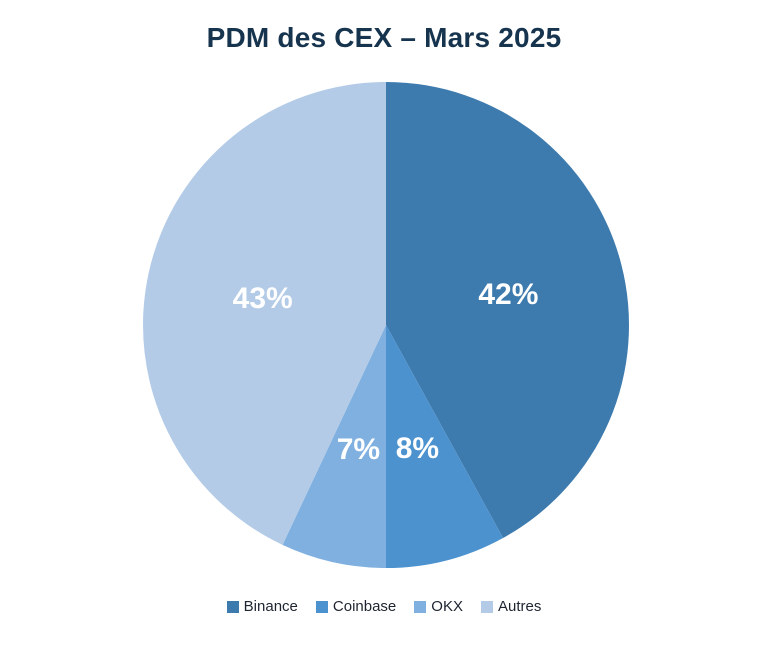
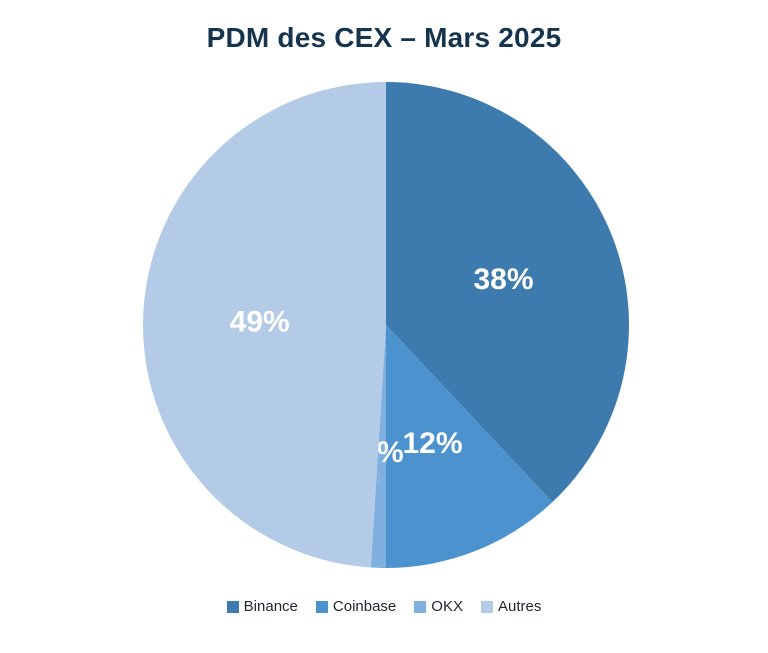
Binance: 42% -> 38%
Coinbase: 8% -> 12%
OKX: 7% -> 1%
Autres: 43% -> 49%
